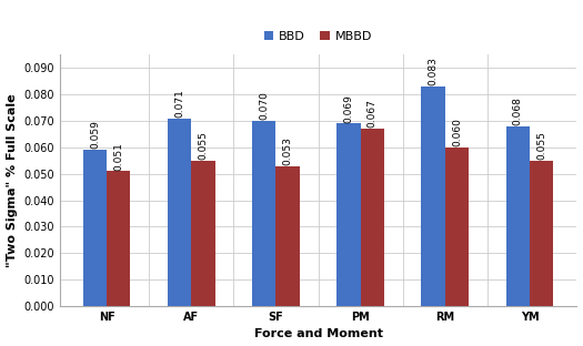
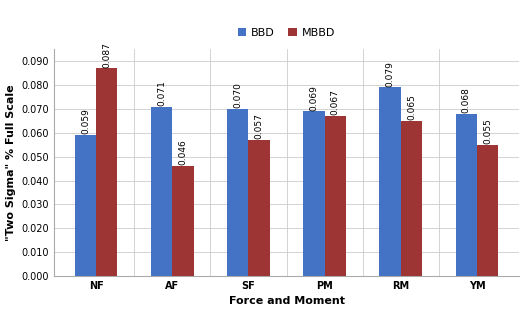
MBBD/NF: 0.051 -> 0.087
MBBD/AF: 0.055 -> 0.046
MBBD/SF: 0.053 -> 0.057
BBD/RM: 0.083 -> 0.079
MBBD/RM: 0.060 -> 0.065
